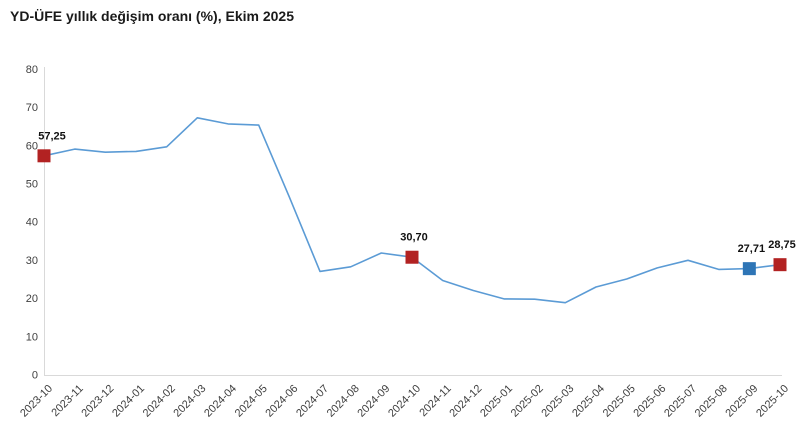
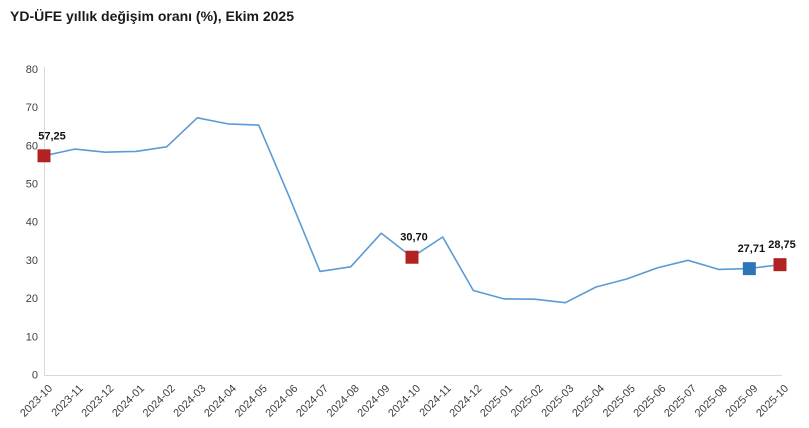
2024-09: 32 -> 37
2024-11: 25 -> 36
